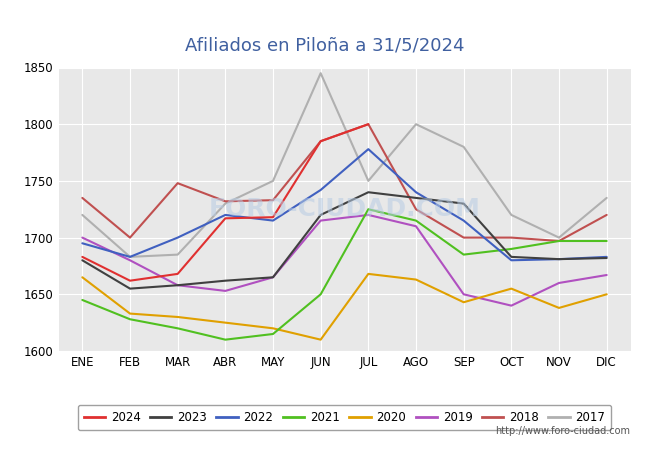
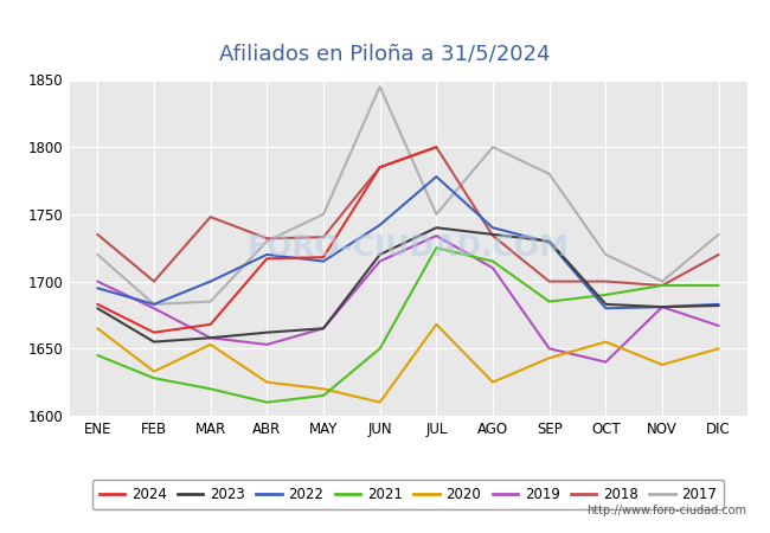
2020/MAR: 1630 -> 1653
2019/JUL: 1720 -> 1734
2020/AGO: 1663 -> 1625
2018/AGO: 1725 -> 1734
2022/SEP: 1715 -> 1729
2019/NOV: 1660 -> 1681
